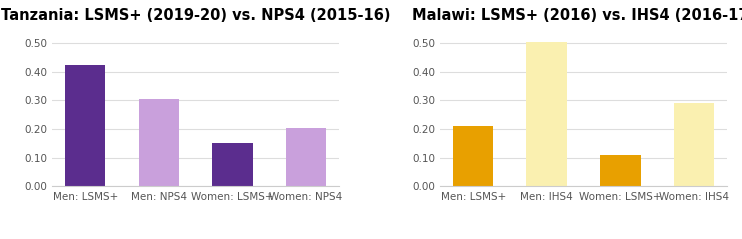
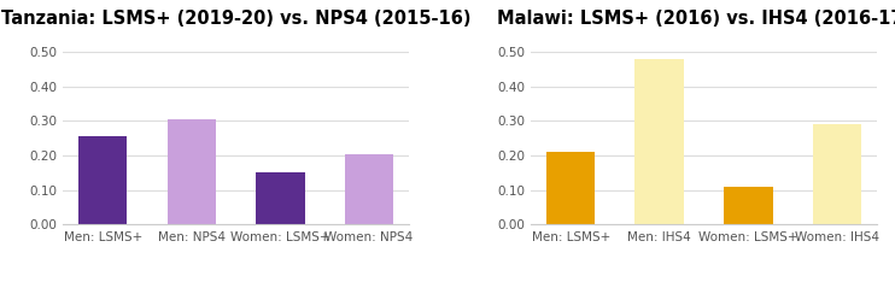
Tanzania: LSMS+ (2019-20) vs. NPS4 (2015-16)/Men: LSMS+: 0.425 -> 0.255
Men: IHS4: 0.505 -> 0.480
